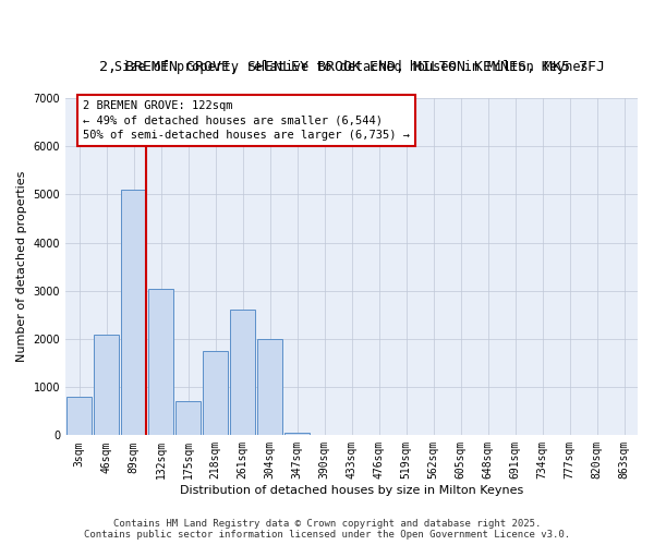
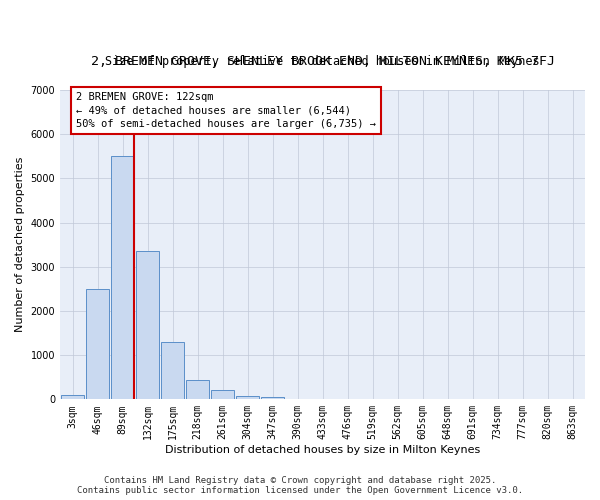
3sqm: 800 -> 100
46sqm: 2100 -> 2500
89sqm: 5100 -> 5500
132sqm: 3050 -> 3350
175sqm: 700 -> 1300
218sqm: 1750 -> 430
261sqm: 2600 -> 200
304sqm: 2000 -> 80
